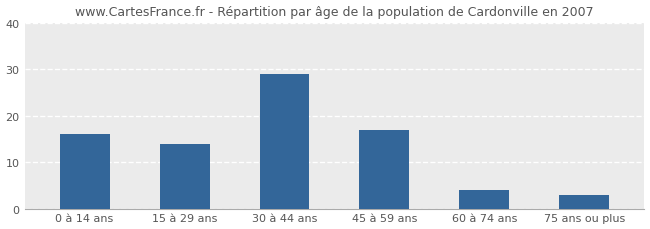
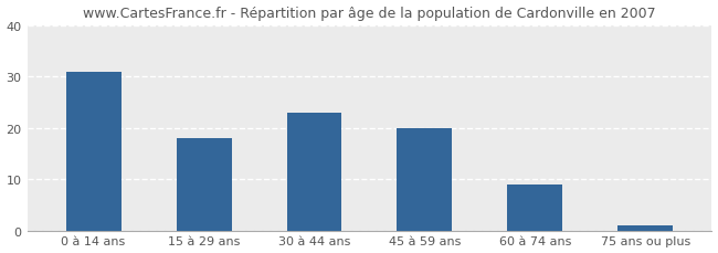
0 à 14 ans: 16 -> 31
15 à 29 ans: 14 -> 18
30 à 44 ans: 29 -> 23
45 à 59 ans: 17 -> 20
60 à 74 ans: 4 -> 9
75 ans ou plus: 3 -> 1
